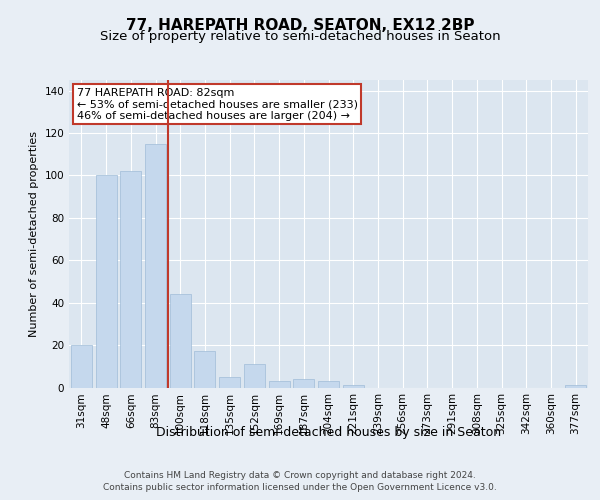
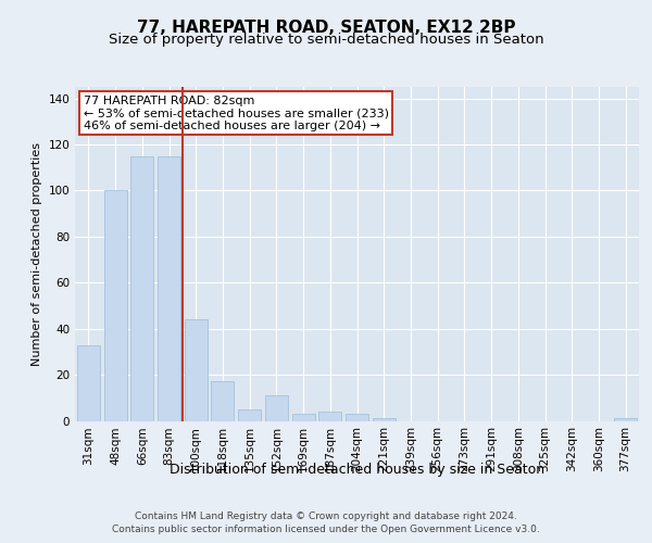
31sqm: 20 -> 33
66sqm: 102 -> 115
